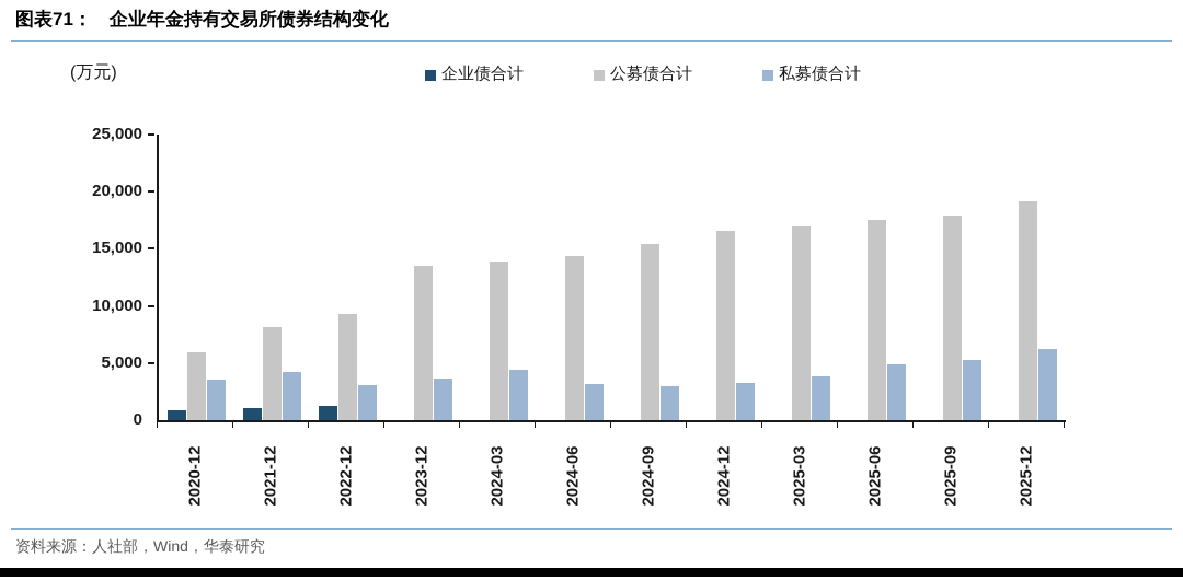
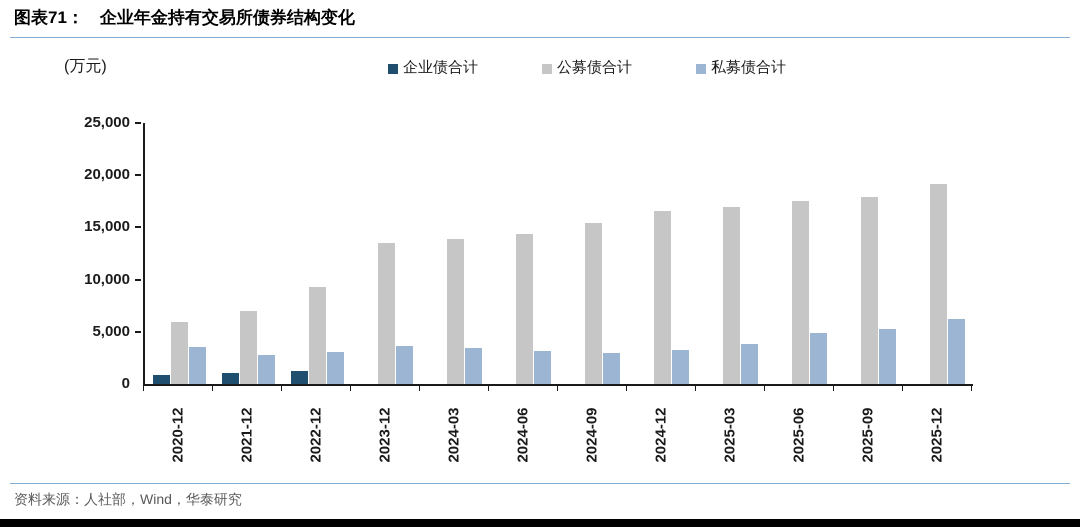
公募债合计/2021-12: 8100 -> 7000
私募债合计/2021-12: 4200 -> 2800
私募债合计/2024-03: 4400 -> 3400
